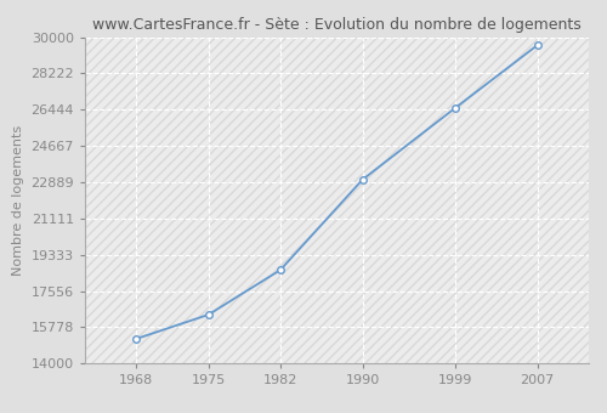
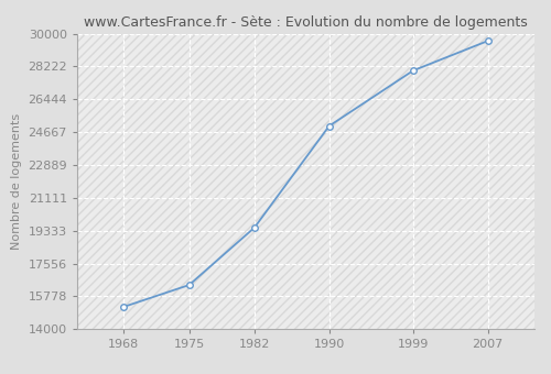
1982: 18600 -> 19500
1990: 23000 -> 25000
1999: 26500 -> 28000
